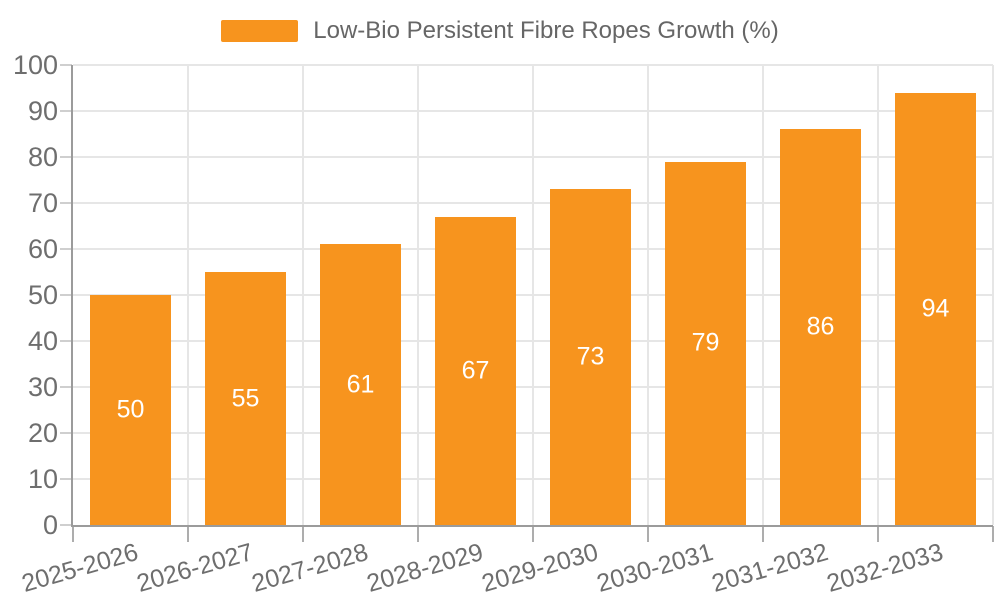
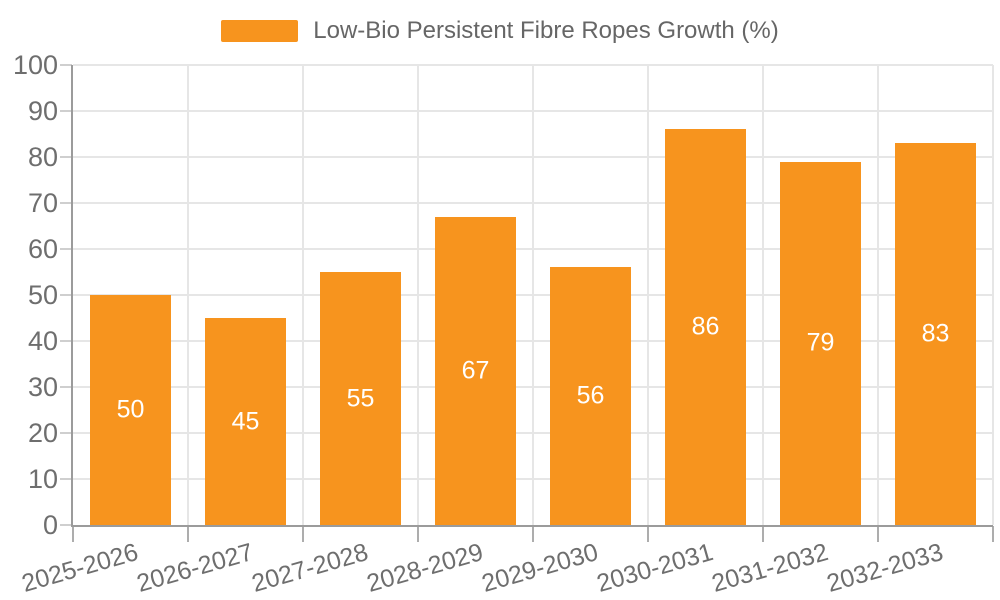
2026-2027: 55 -> 45
2027-2028: 61 -> 55
2029-2030: 73 -> 56
2030-2031: 79 -> 86
2031-2032: 86 -> 79
2032-2033: 94 -> 83
